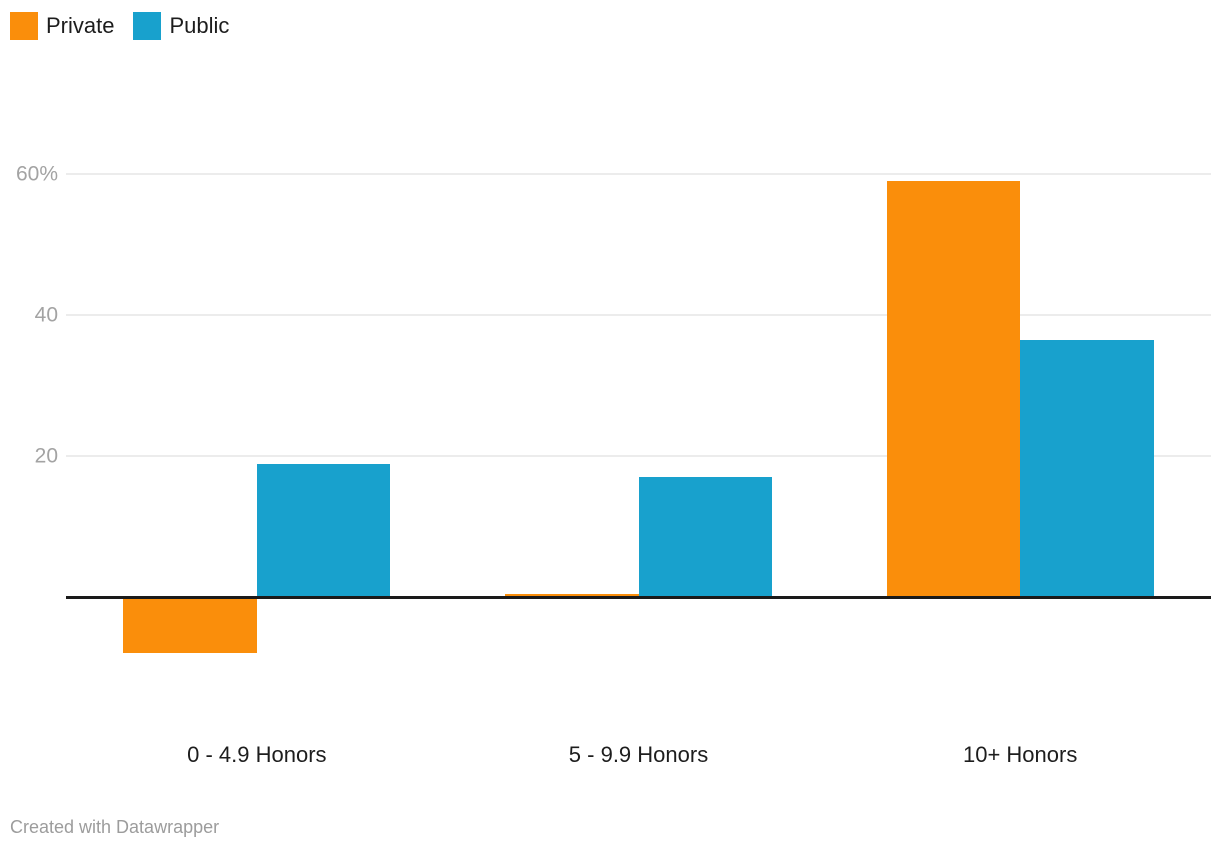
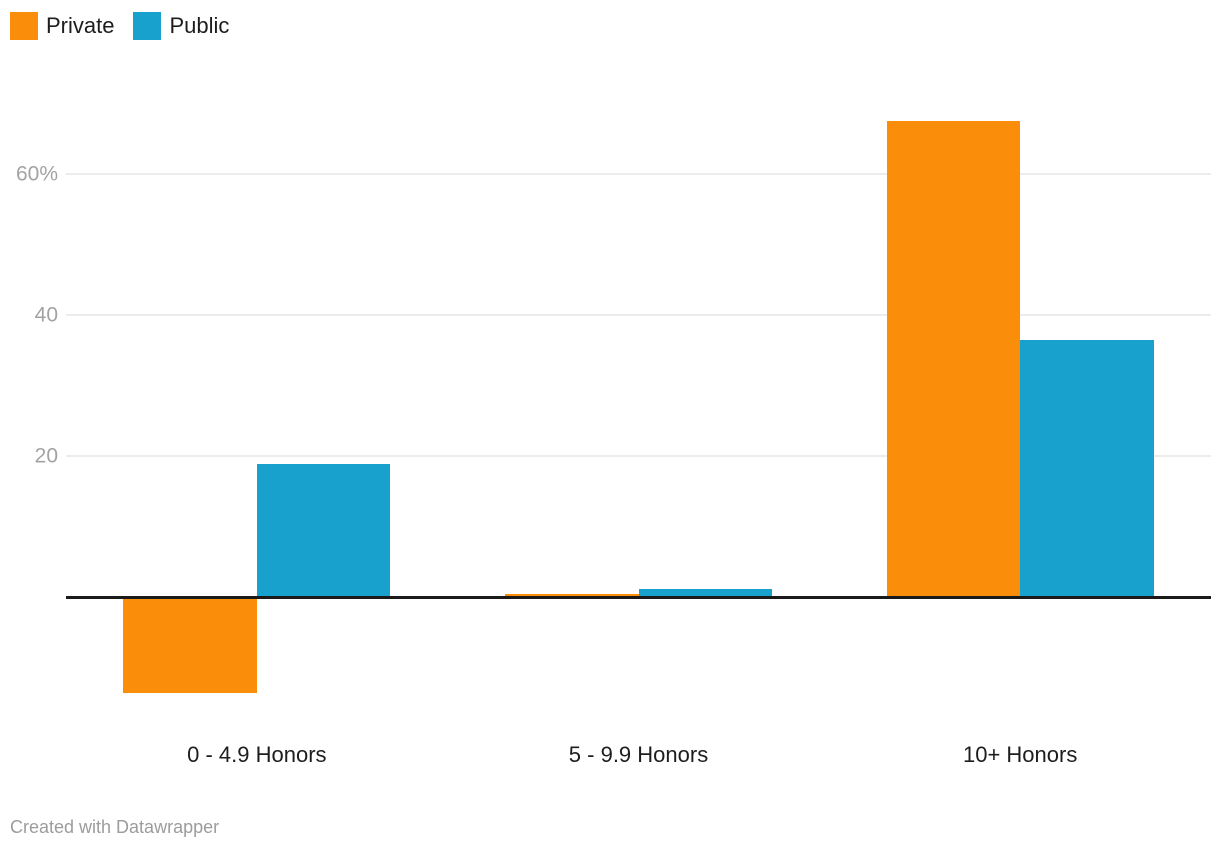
Private/0 - 4.9 Honors: -8% -> -14%
Public/5 - 9.9 Honors: 17% -> 1%
Private/10+ Honors: 59% -> 68%
